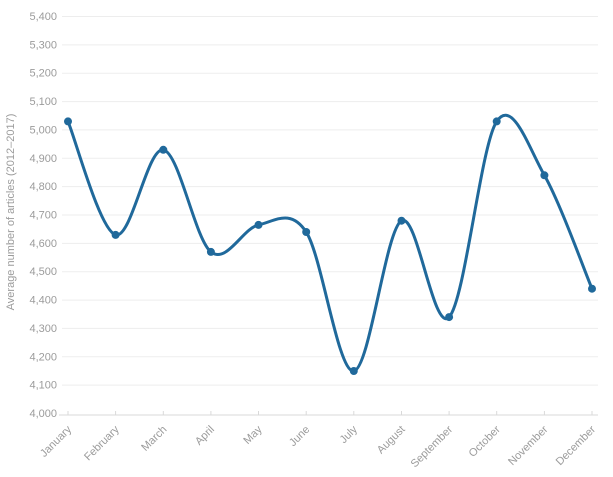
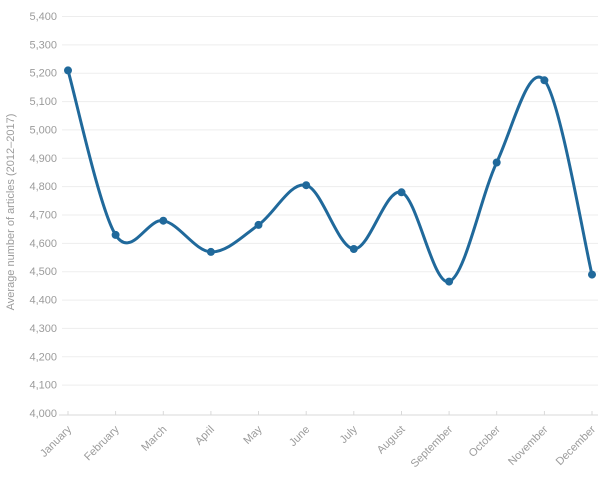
January: 5030 -> 5210
March: 4930 -> 4680
June: 4640 -> 4800
July: 4150 -> 4580
August: 4680 -> 4780
September: 4340 -> 4460
October: 5030 -> 4880
November: 4840 -> 5180
December: 4440 -> 4490
